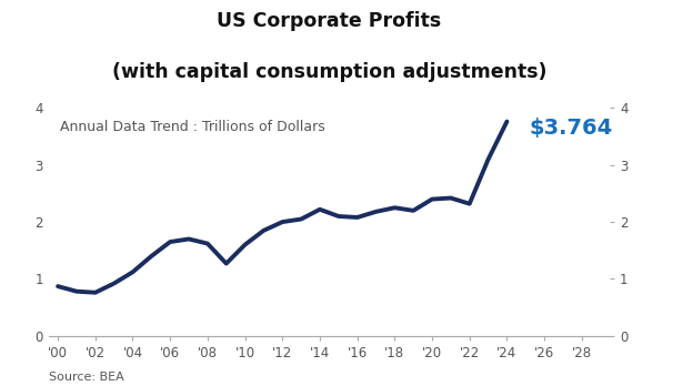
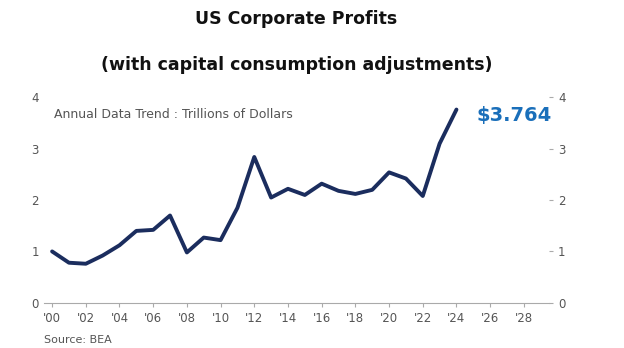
'00: 0.87 -> 1.00
'06: 1.65 -> 1.42
'08: 1.62 -> 0.98
'10: 1.60 -> 1.22
'12: 2.00 -> 2.84
'16: 2.08 -> 2.32
'18: 2.25 -> 2.12
'20: 2.40 -> 2.54
'22: 2.32 -> 2.08
